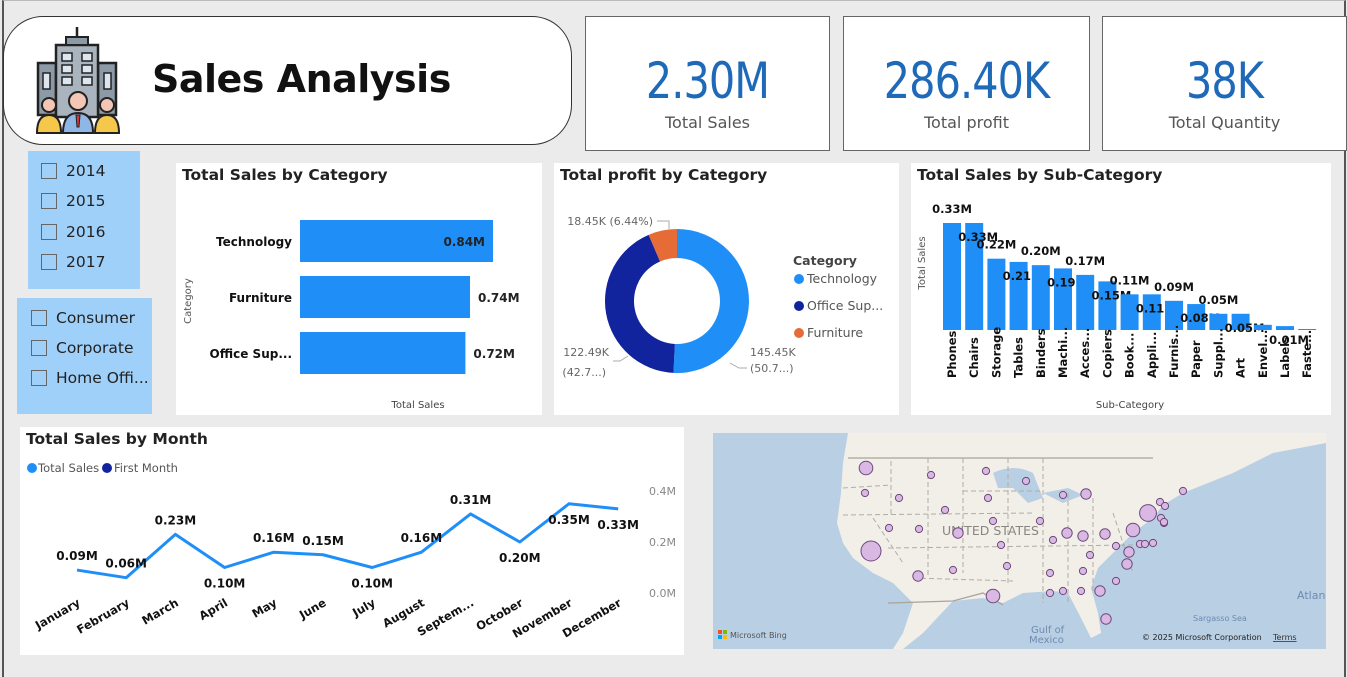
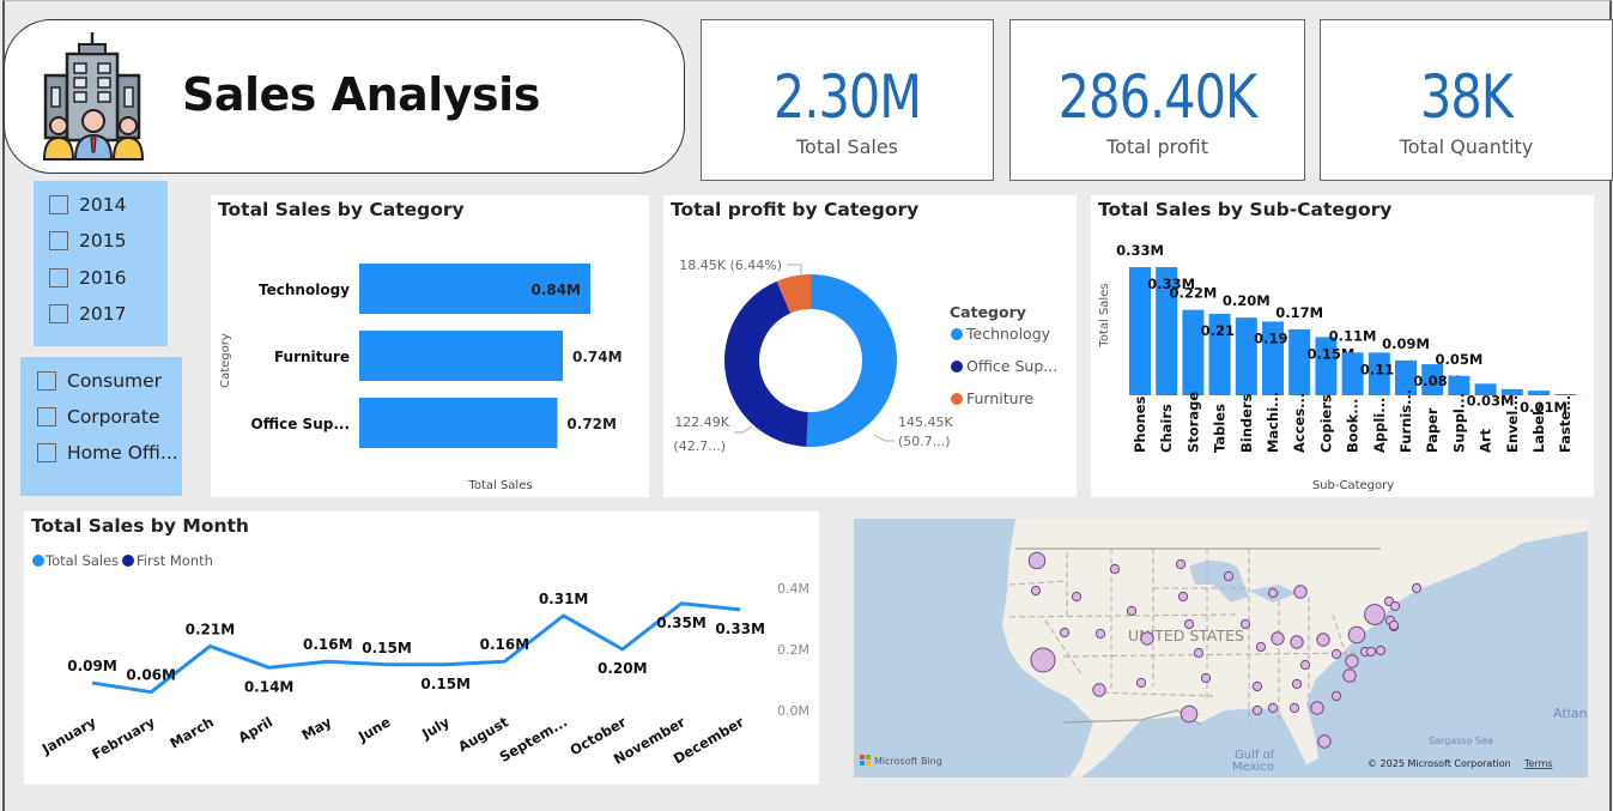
Total Sales by Sub-Category/Art: 0.05M -> 0.03M
Total Sales by Month/March: 0.23M -> 0.21M
Total Sales by Month/April: 0.10M -> 0.14M
Total Sales by Month/July: 0.10M -> 0.15M
